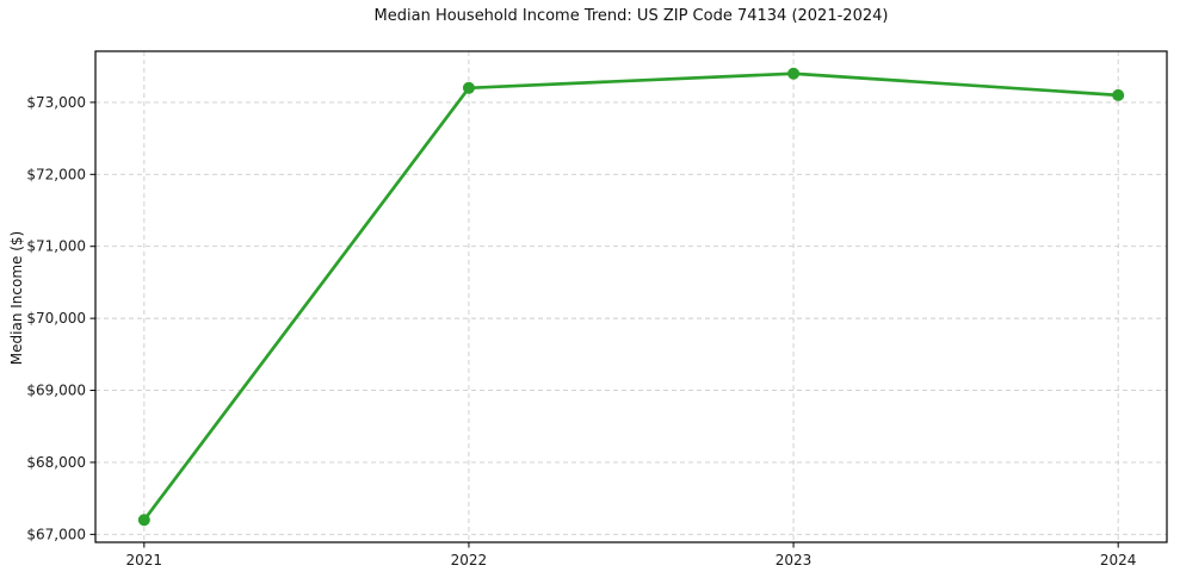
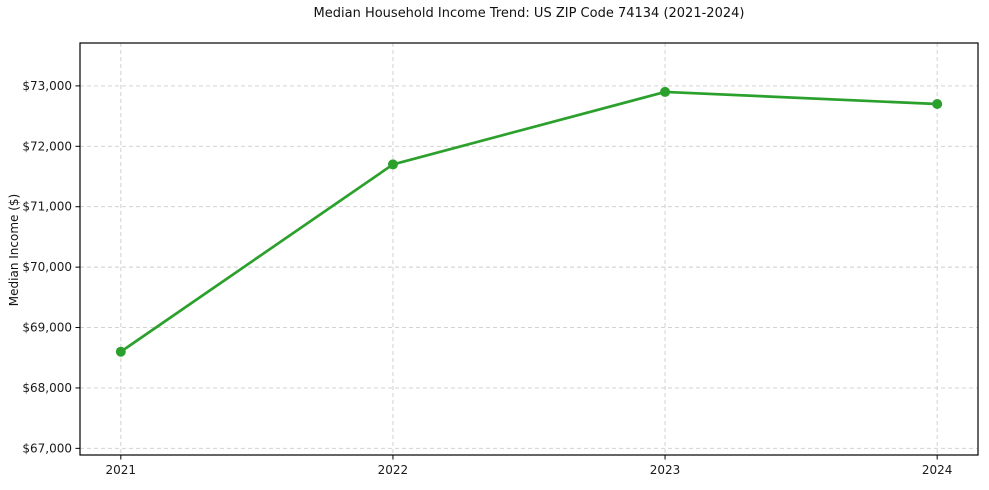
2021: $67200 -> $68600
2022: $73200 -> $71700
2023: $73400 -> $72900
2024: $73100 -> $72700
